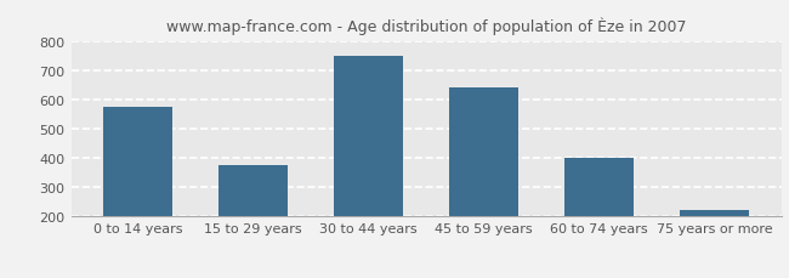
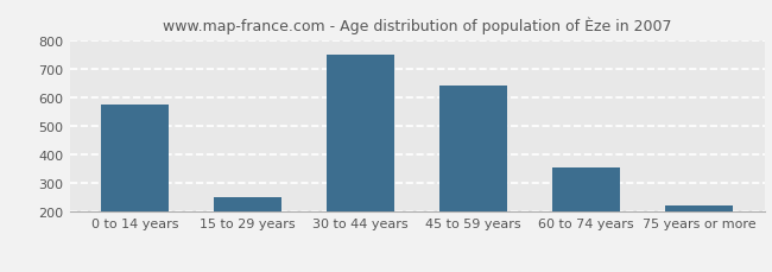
15 to 29 years: 375 -> 250
60 to 74 years: 402 -> 355
